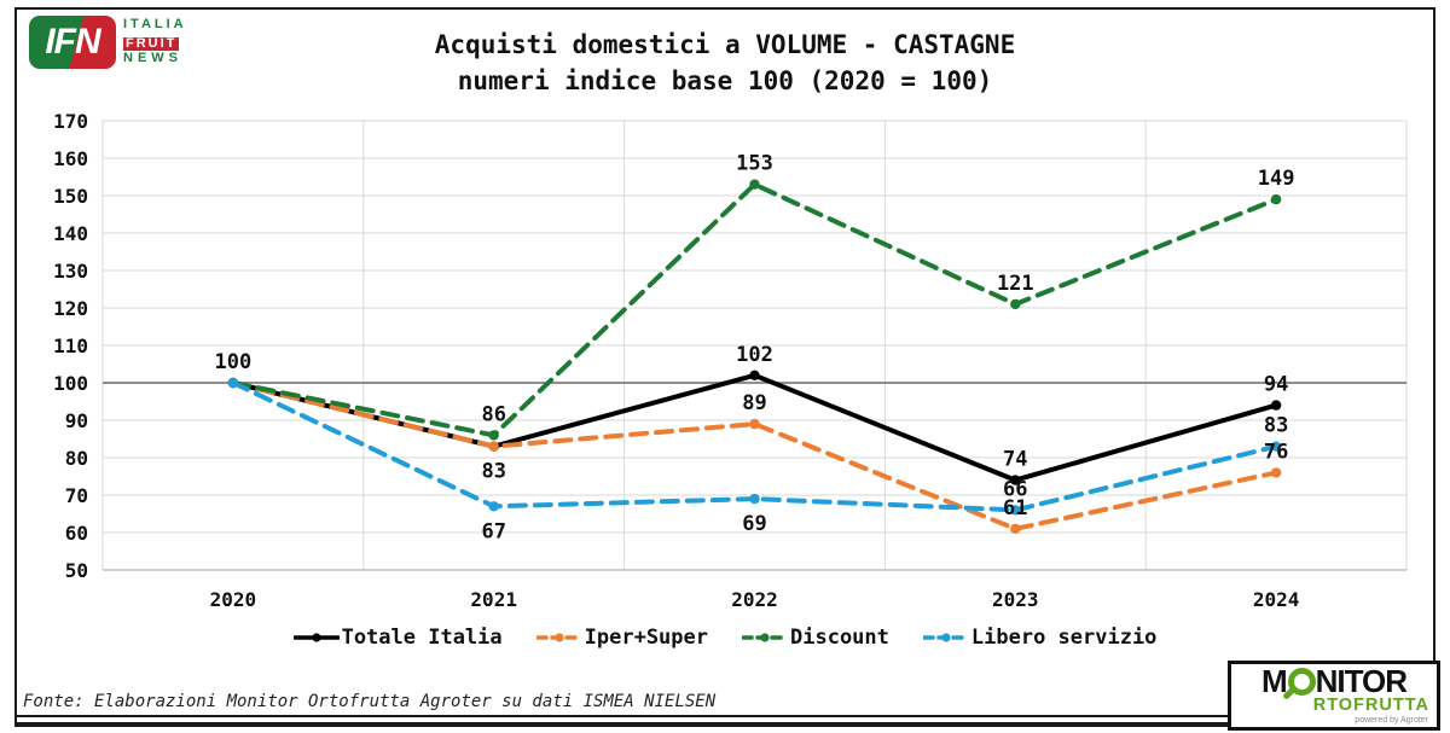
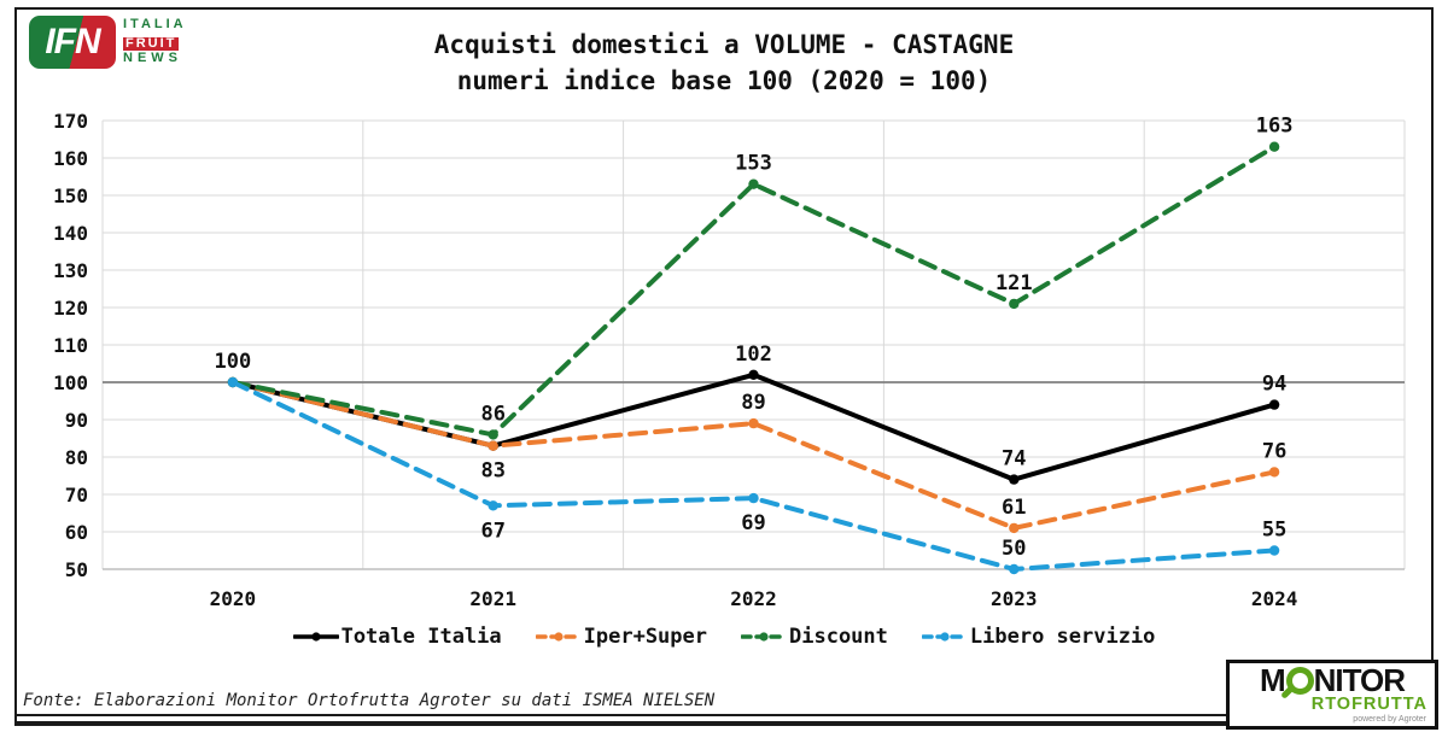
Libero servizio/2023: 66 -> 50
Discount/2024: 149 -> 163
Libero servizio/2024: 83 -> 55
